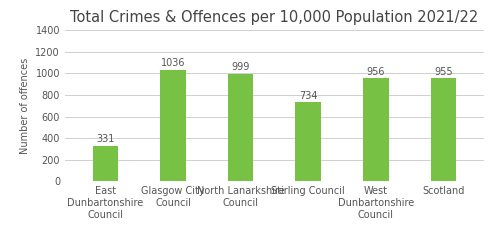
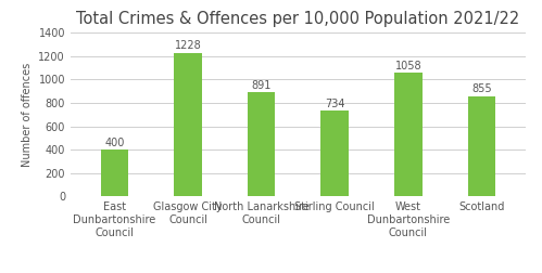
East Dunbartonshire Council: 331 -> 400
Glasgow City Council: 1036 -> 1228
North Lanarkshire Council: 999 -> 891
West Dunbartonshire Council: 956 -> 1058
Scotland: 955 -> 855
